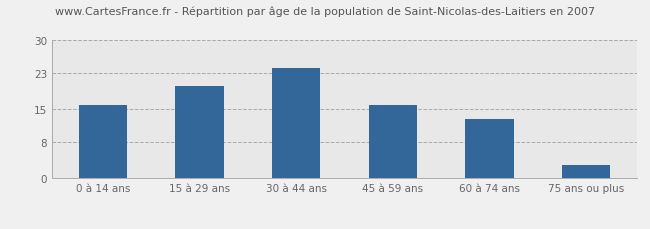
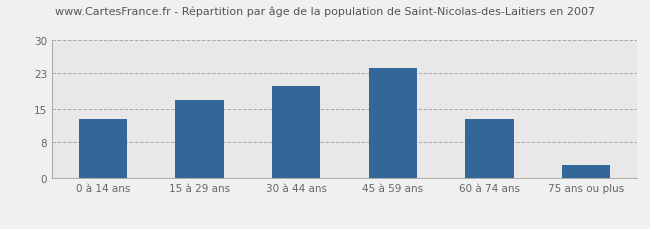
0 à 14 ans: 16 -> 13
15 à 29 ans: 20 -> 17
30 à 44 ans: 24 -> 20
45 à 59 ans: 16 -> 24
